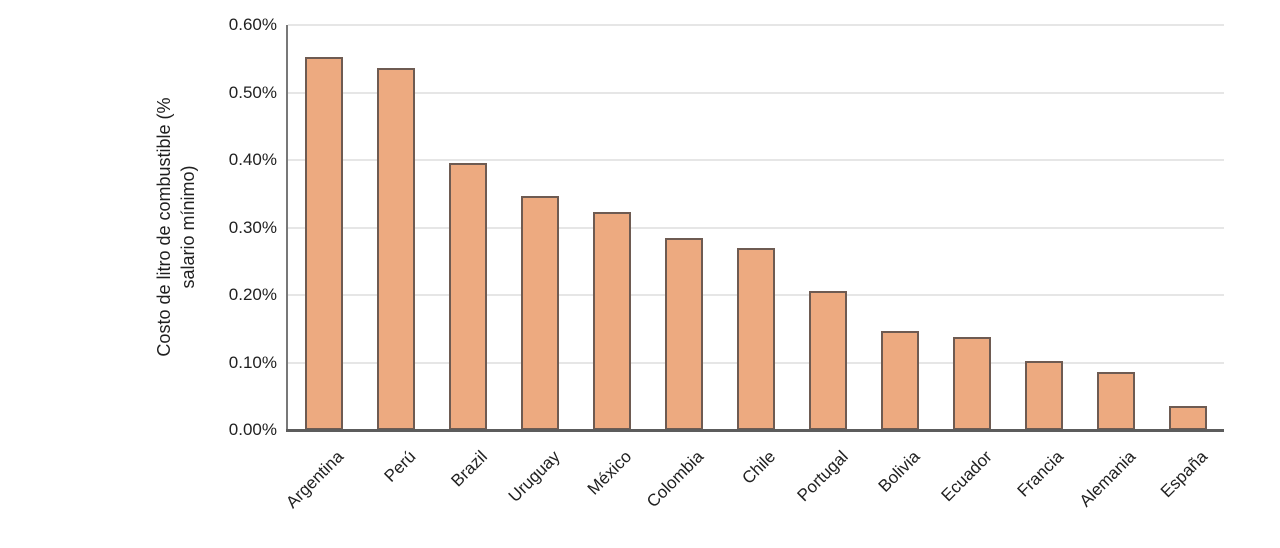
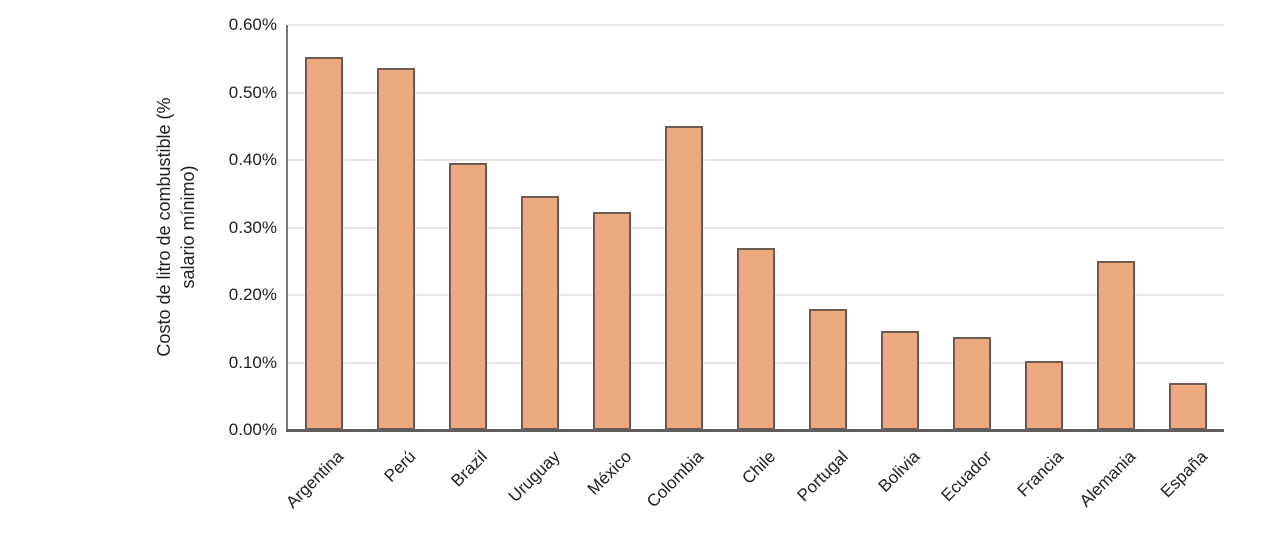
Colombia: 0.28% -> 0.45%
Portugal: 0.21% -> 0.18%
Alemania: 0.09% -> 0.25%
España: 0.04% -> 0.07%
